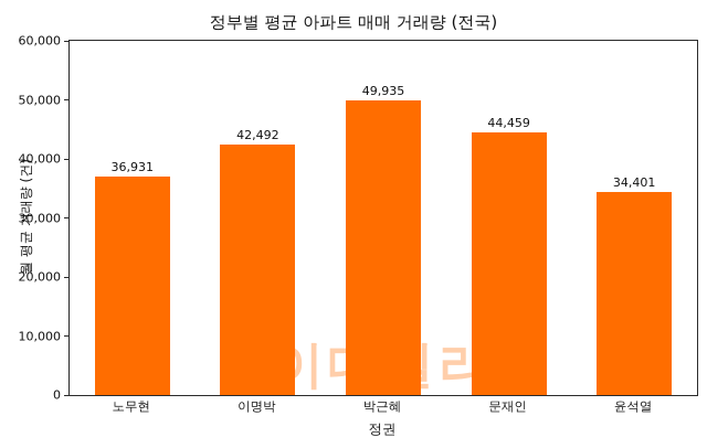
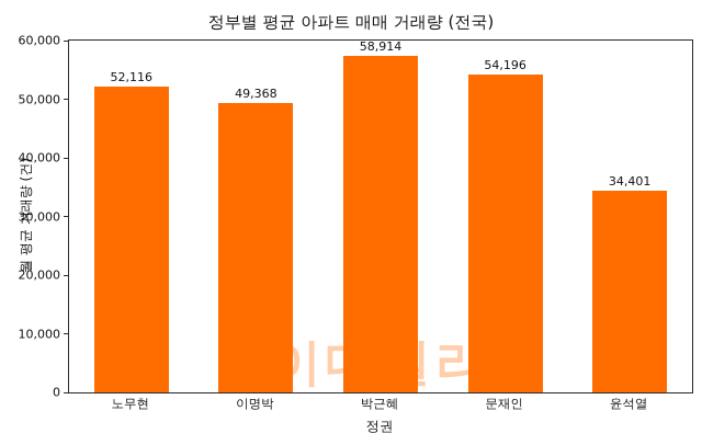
노무현: 36,931 -> 52,116
이명박: 42,492 -> 49,368
박근혜: 49,935 -> 58,914
문재인: 44,459 -> 54,196
